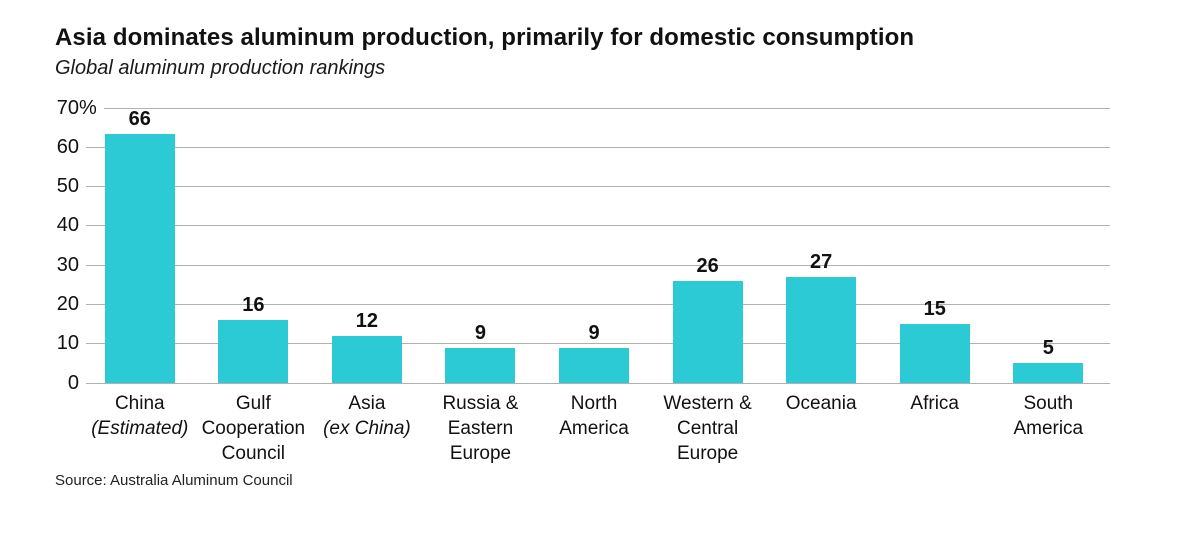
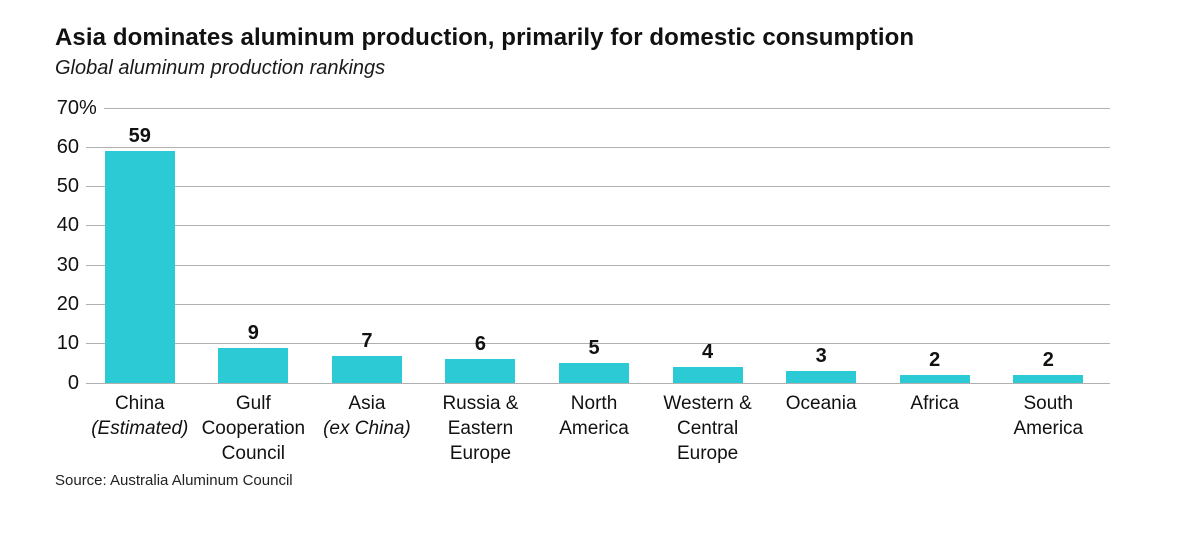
China (Estimated): 66 -> 59
Gulf Cooperation Council: 16 -> 9
Asia (ex China): 12 -> 7
Russia & Eastern Europe: 9 -> 6
North America: 9 -> 5
Western & Central Europe: 26 -> 4
Oceania: 27 -> 3
Africa: 15 -> 2
South America: 5 -> 2
